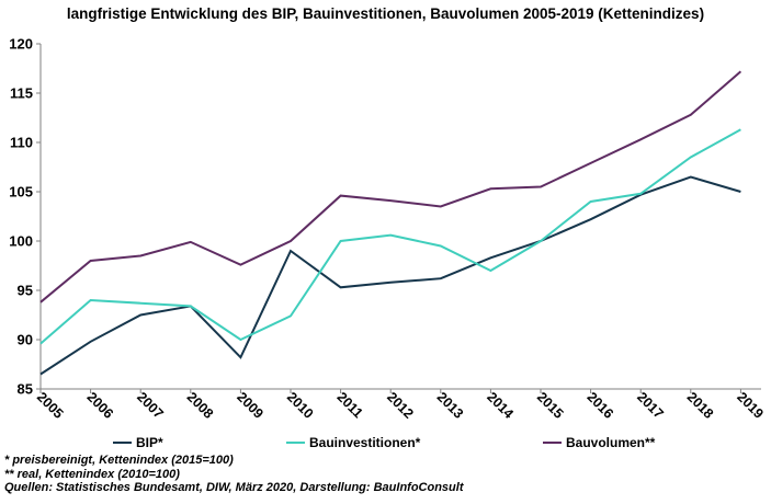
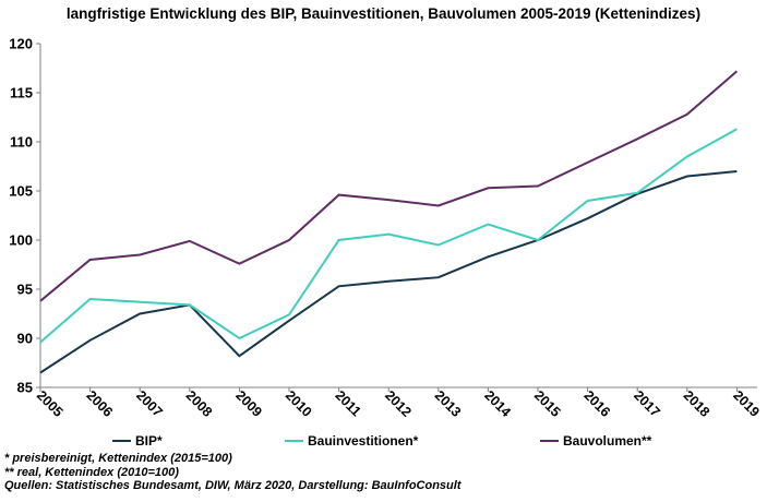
BIP*/2010: 99 -> 92
Bauinvestitionen*/2014: 97 -> 102
BIP*/2019: 105 -> 107
